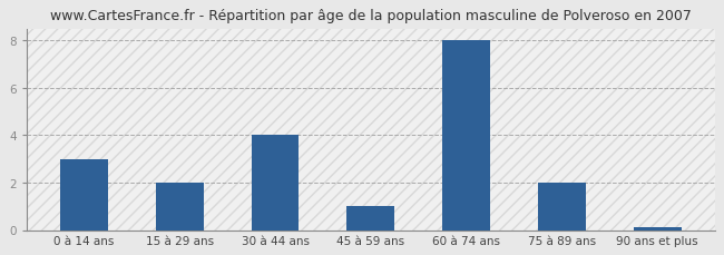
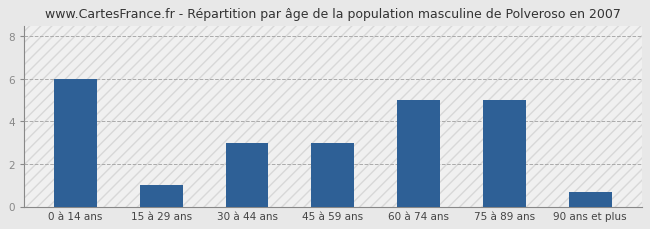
0 à 14 ans: 3.0 -> 6.0
15 à 29 ans: 2.0 -> 1.0
30 à 44 ans: 4.0 -> 3.0
45 à 59 ans: 1.0 -> 3.0
60 à 74 ans: 8.0 -> 5.0
75 à 89 ans: 2.0 -> 5.0
90 ans et plus: 0.1 -> 0.7
